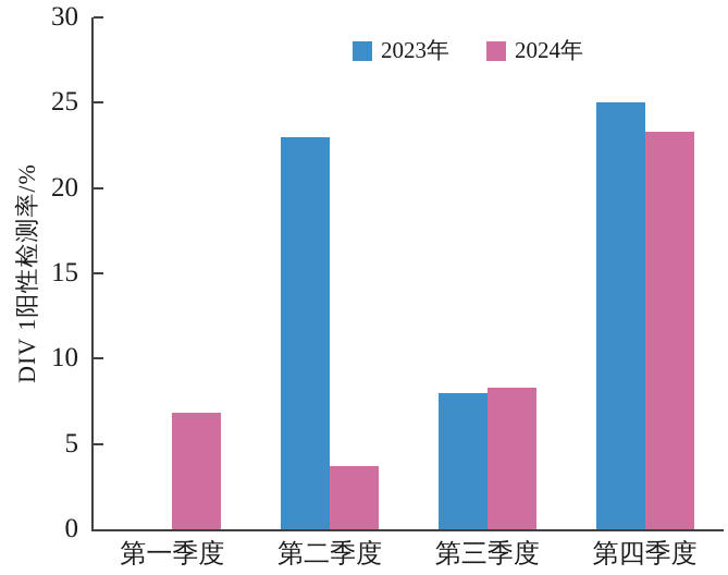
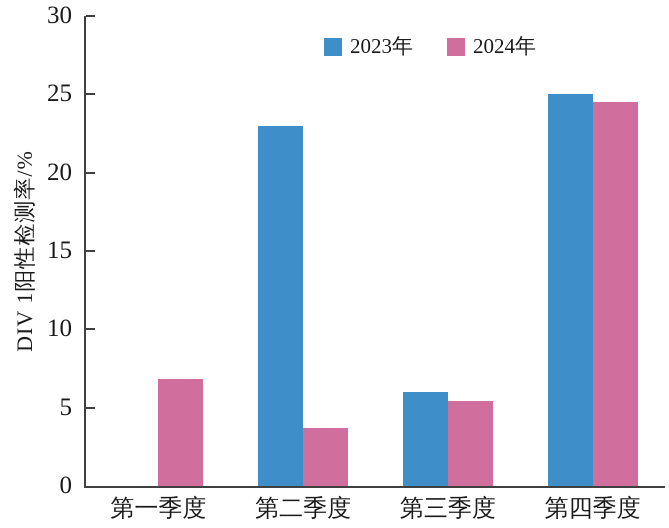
2023年/第三季度: 8 -> 6
2024年/第三季度: 8.3 -> 5.4
2024年/第四季度: 23.3 -> 24.5
